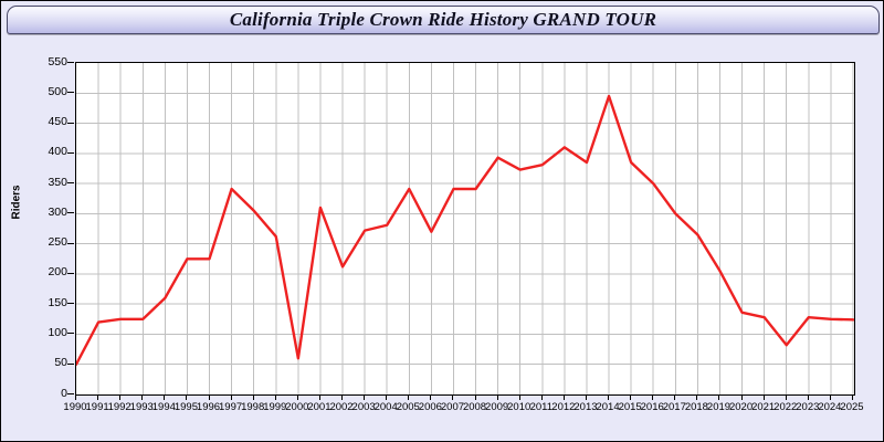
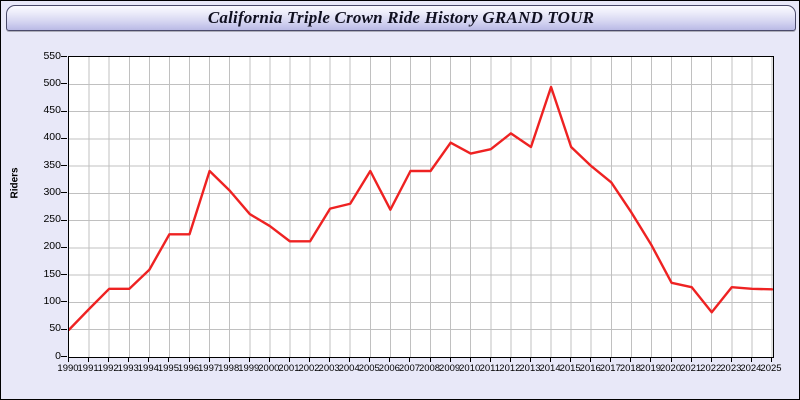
1991: 120 -> 90
2000: 60 -> 240
2001: 310 -> 210
2017: 300 -> 320
